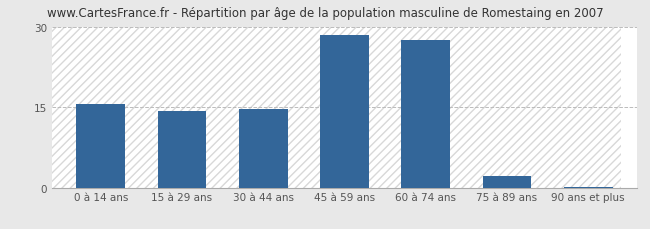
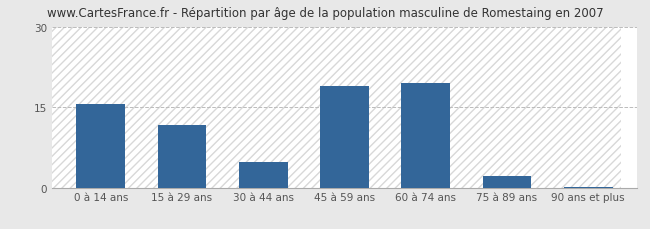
15 à 29 ans: 14.3 -> 11.6
30 à 44 ans: 14.7 -> 4.8
45 à 59 ans: 28.5 -> 19.0
60 à 74 ans: 27.5 -> 19.4
